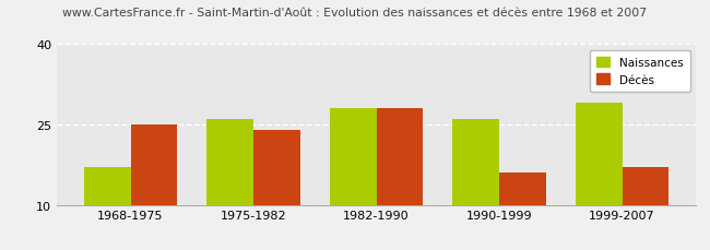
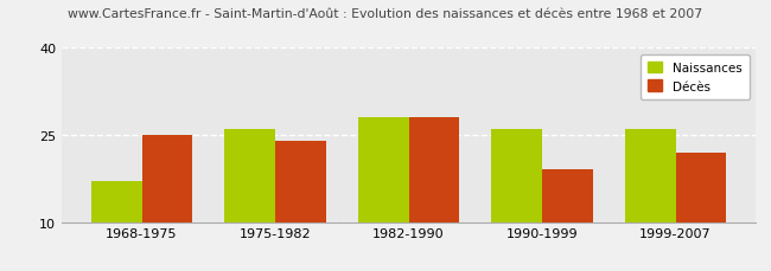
Décès/1990-1999: 16 -> 19
Naissances/1999-2007: 29 -> 26
Décès/1999-2007: 17 -> 22
